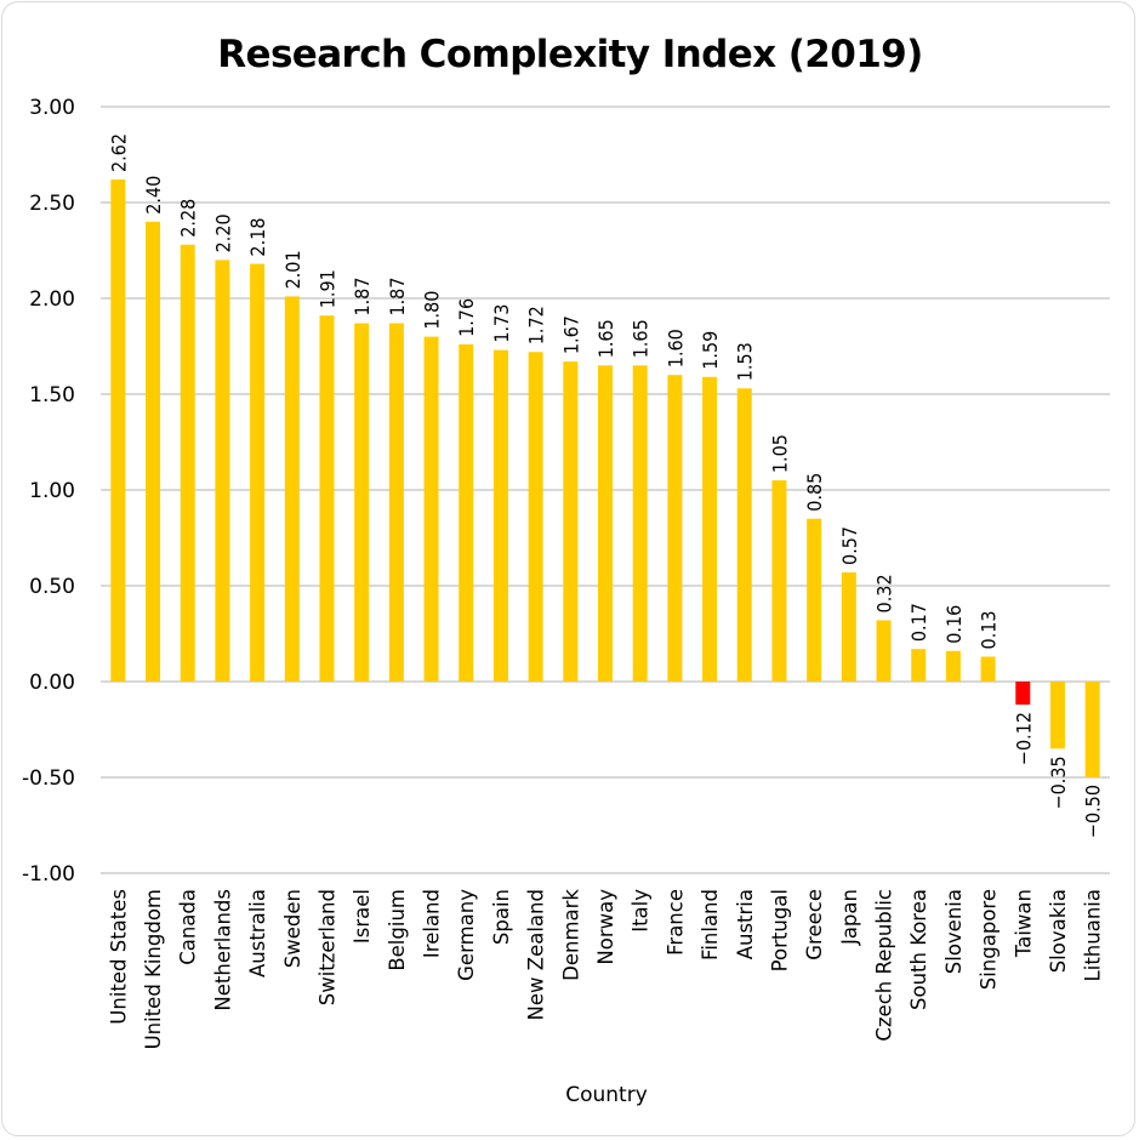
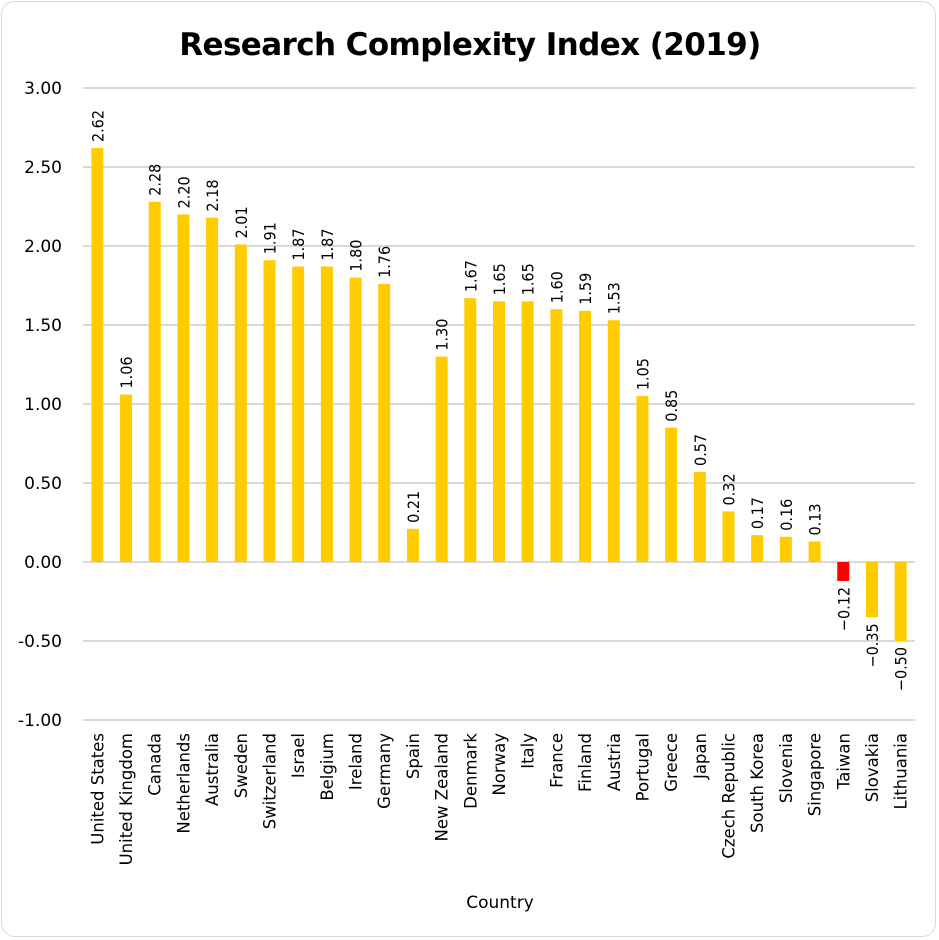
United Kingdom: 2.40 -> 1.06
Spain: 1.73 -> 0.21
New Zealand: 1.72 -> 1.30
